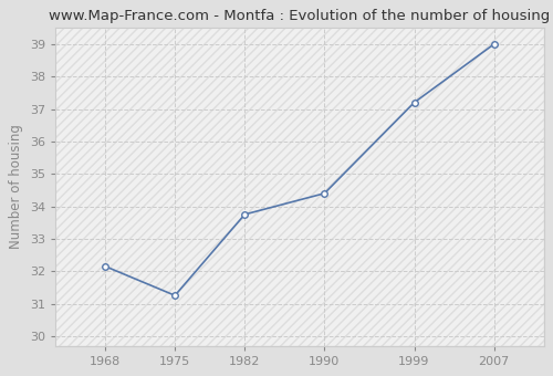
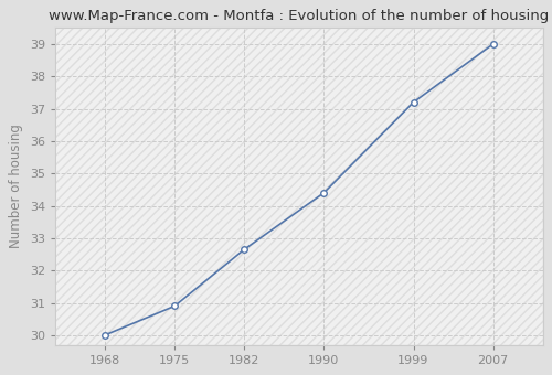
1968: 32.15 -> 30.00
1975: 31.25 -> 30.90
1982: 33.75 -> 32.65
